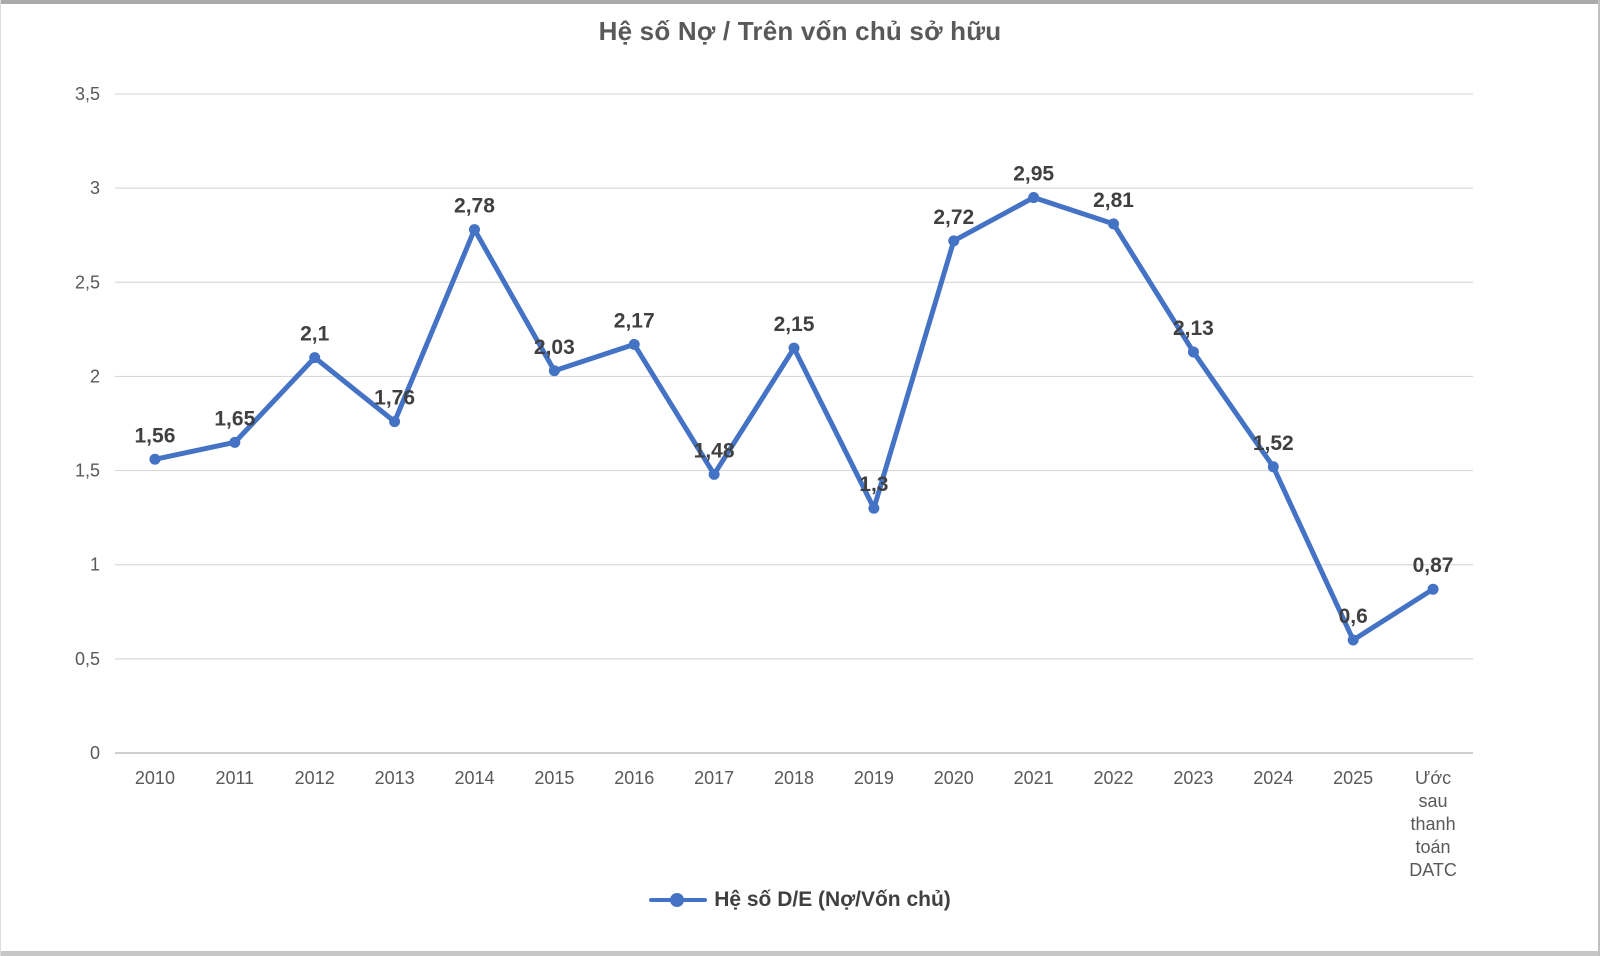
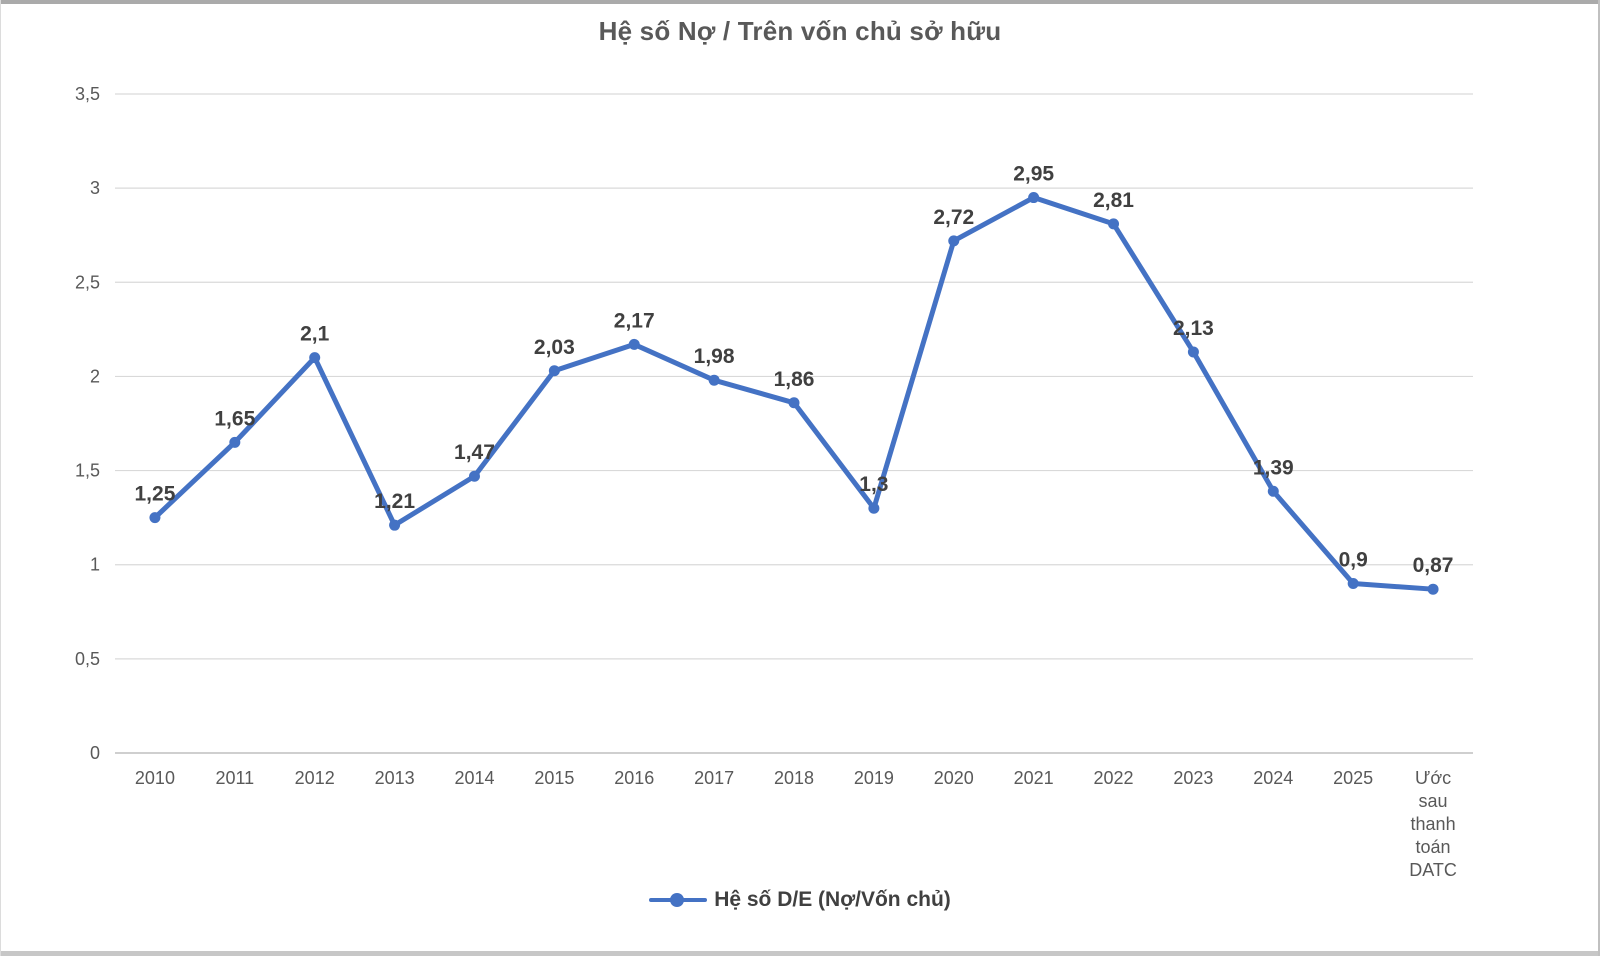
2010: 1,56 -> 1,25
2013: 1,76 -> 1,21
2014: 2,78 -> 1,47
2017: 1,48 -> 1,98
2018: 2,15 -> 1,86
2024: 1,52 -> 1,39
2025: 0,6 -> 0,9
